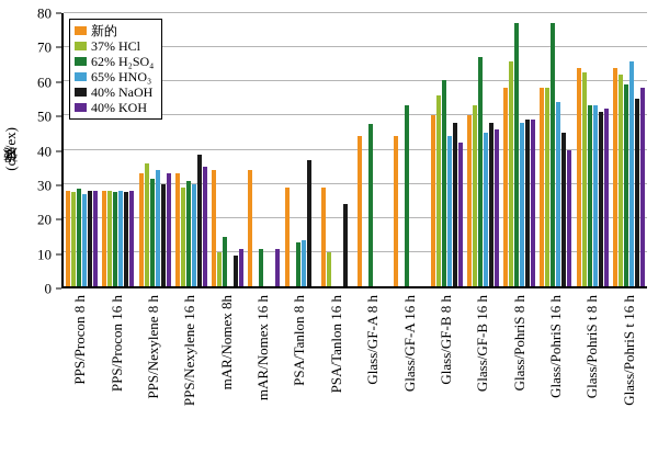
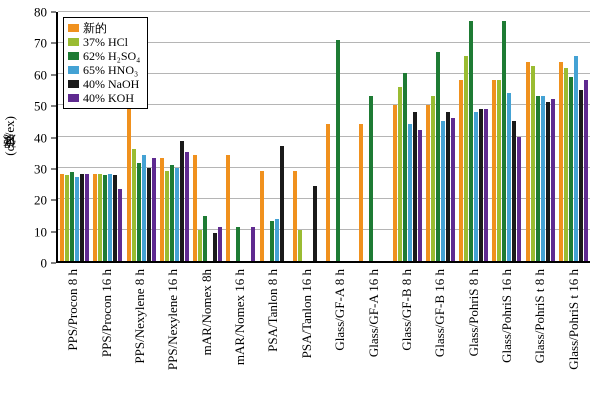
40% KOH/PPS/Procon 16 h: 28 -> 23
新的/PPS/Nexylene 8 h: 33 -> 61
62% H₂SO₄/Glass/GF-A 8 h: 48 -> 71
